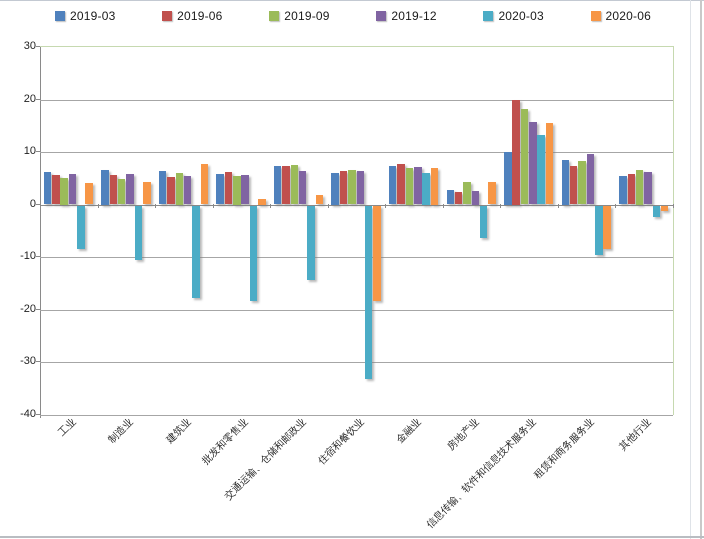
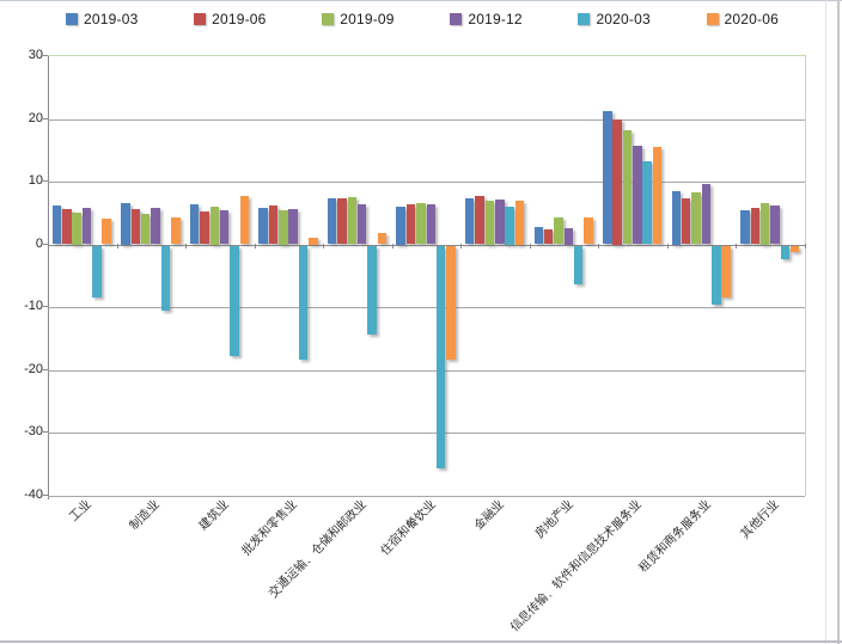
2020-03/住宿和餐饮业: -33 -> -36
2019-03/信息传输、软件和信息技术服务业: 10 -> 21
